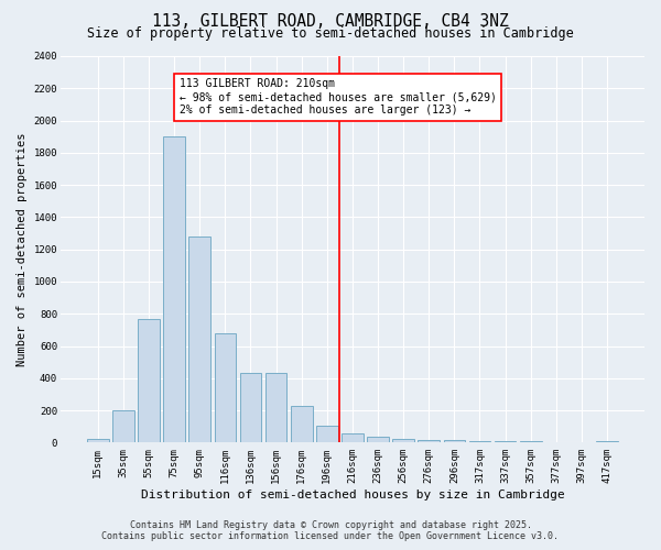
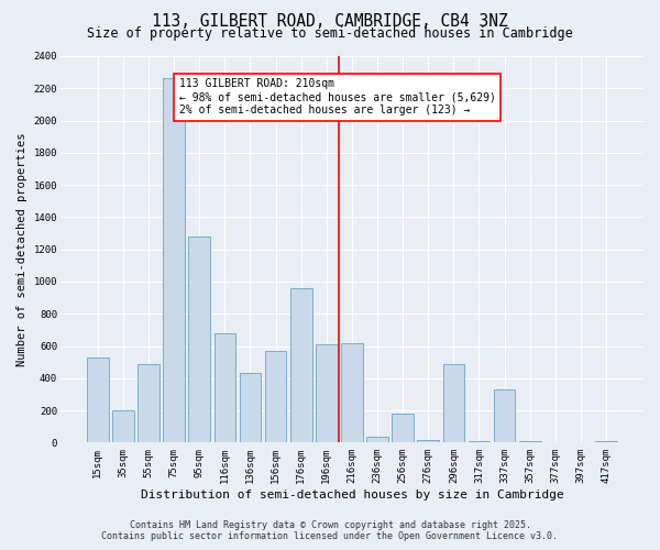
15sqm: 20 -> 530
55sqm: 770 -> 490
75sqm: 1900 -> 2260
156sqm: 430 -> 570
176sqm: 230 -> 960
196sqm: 100 -> 610
216sqm: 60 -> 620
256sqm: 20 -> 180
296sqm: 10 -> 490
337sqm: 10 -> 330
